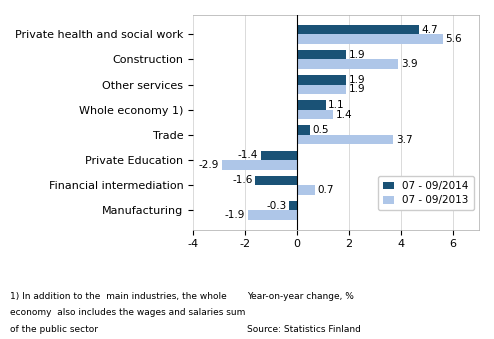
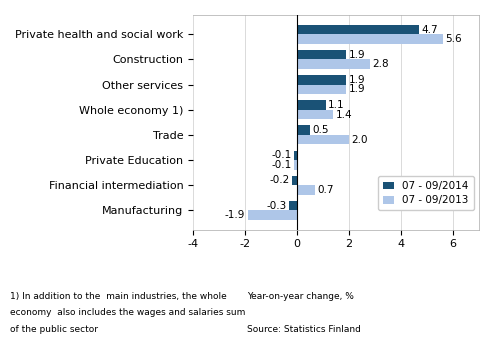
07 - 09/2013/Construction: 3.9 -> 2.8
07 - 09/2013/Trade: 3.7 -> 2.0
07 - 09/2014/Private Education: -1.4 -> -0.1
07 - 09/2013/Private Education: -2.9 -> -0.1
07 - 09/2014/Financial intermediation: -1.6 -> -0.2
